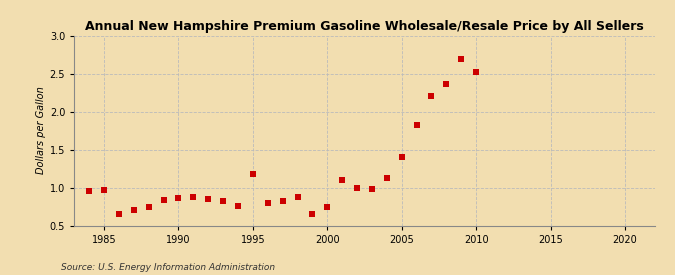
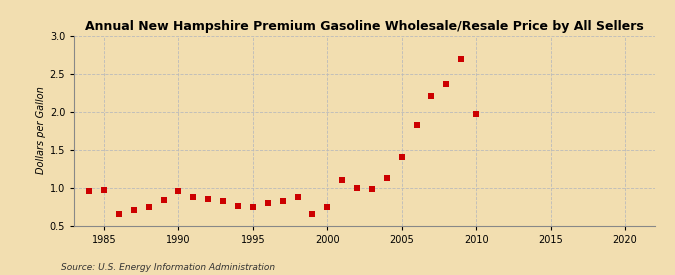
1990: 0.86 -> 0.95
1995: 1.18 -> 0.75
2010: 2.52 -> 1.97
